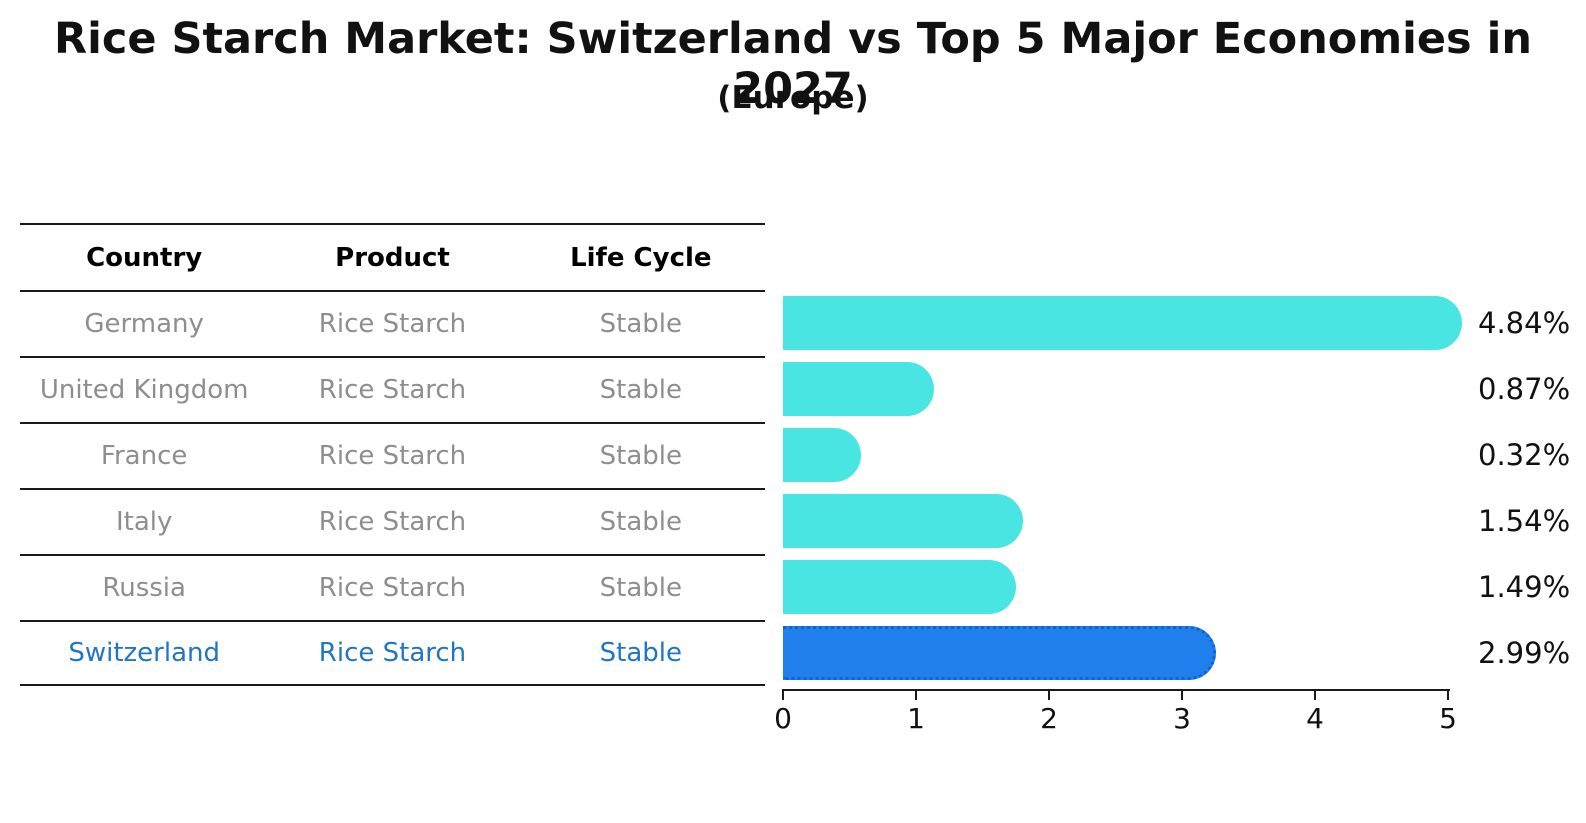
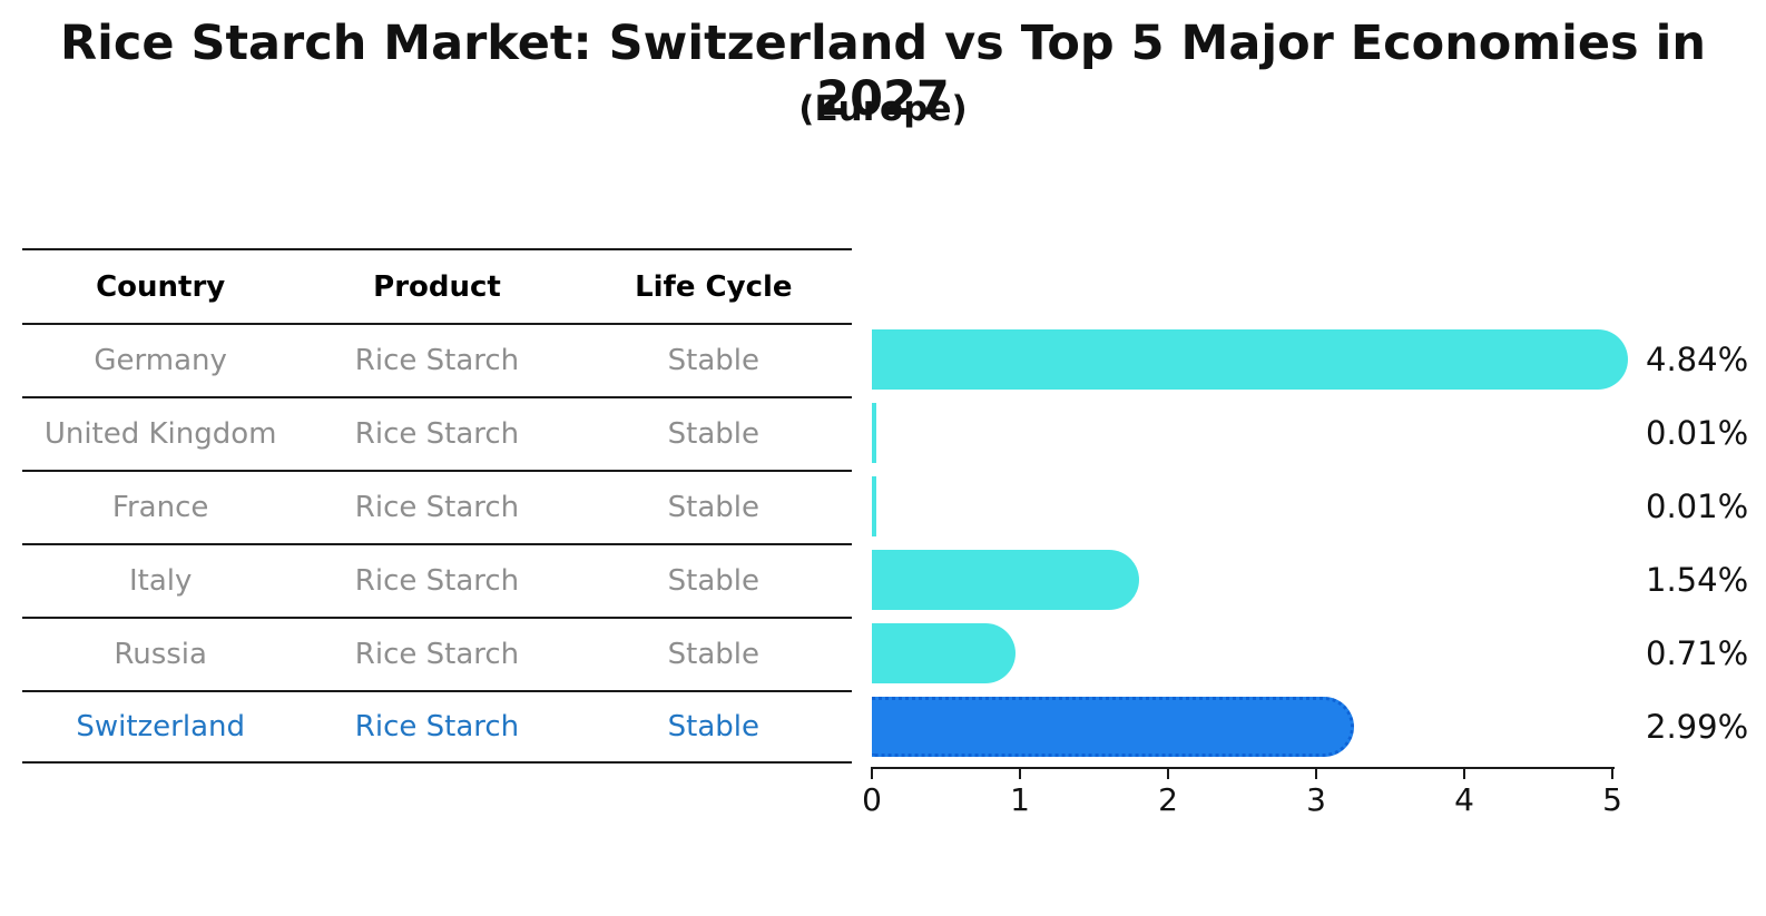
United Kingdom: 0.87% -> 0.01%
France: 0.32% -> 0.01%
Russia: 1.49% -> 0.71%
